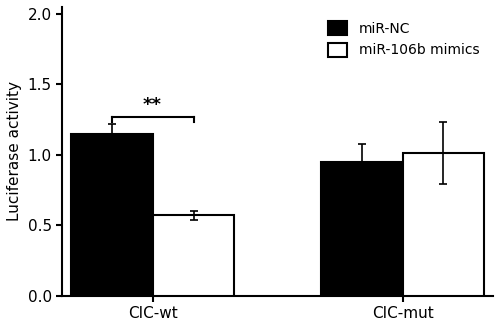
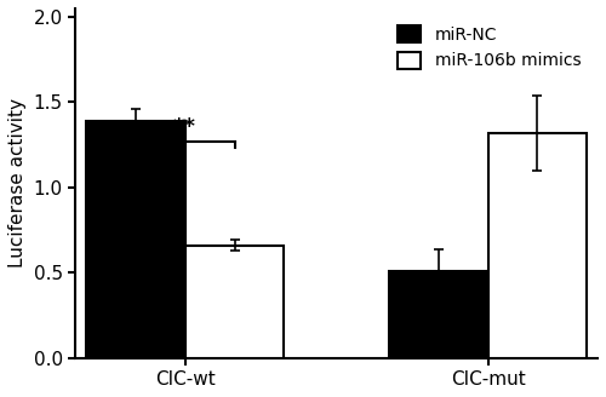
miR-NC/CIC-wt: 1.15 -> 1.39
miR-106b mimics/CIC-wt: 0.57 -> 0.66
miR-NC/CIC-mut: 0.95 -> 0.51
miR-106b mimics/CIC-mut: 1.01 -> 1.32
